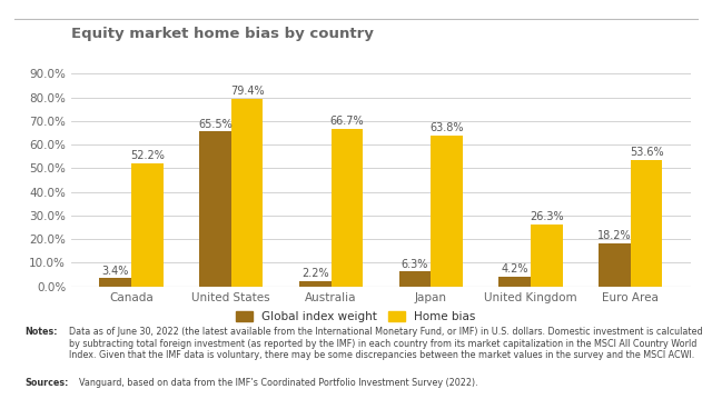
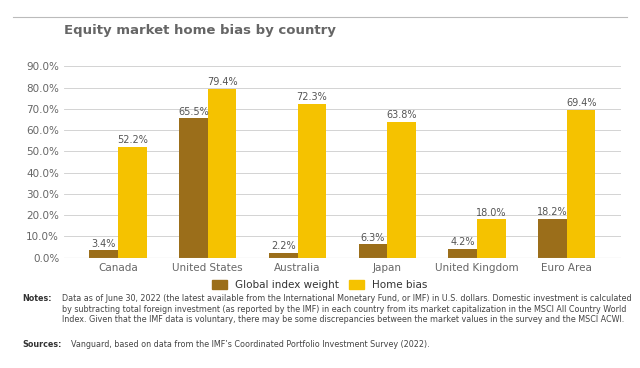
Home bias/Australia: 66.7% -> 72.3%
Home bias/United Kingdom: 26.3% -> 18.0%
Home bias/Euro Area: 53.6% -> 69.4%
